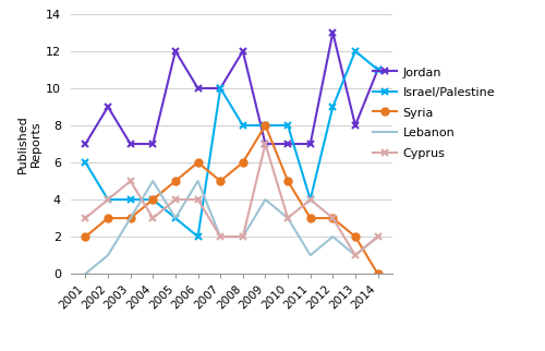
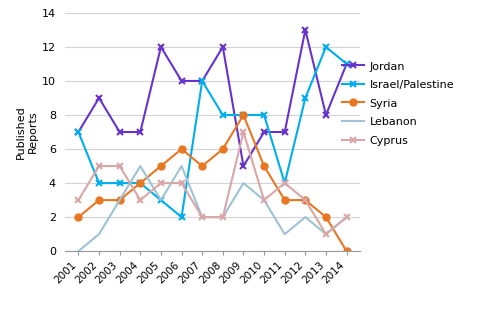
Israel/Palestine/2001: 6 -> 7
Cyprus/2002: 4 -> 5
Jordan/2009: 7 -> 5
